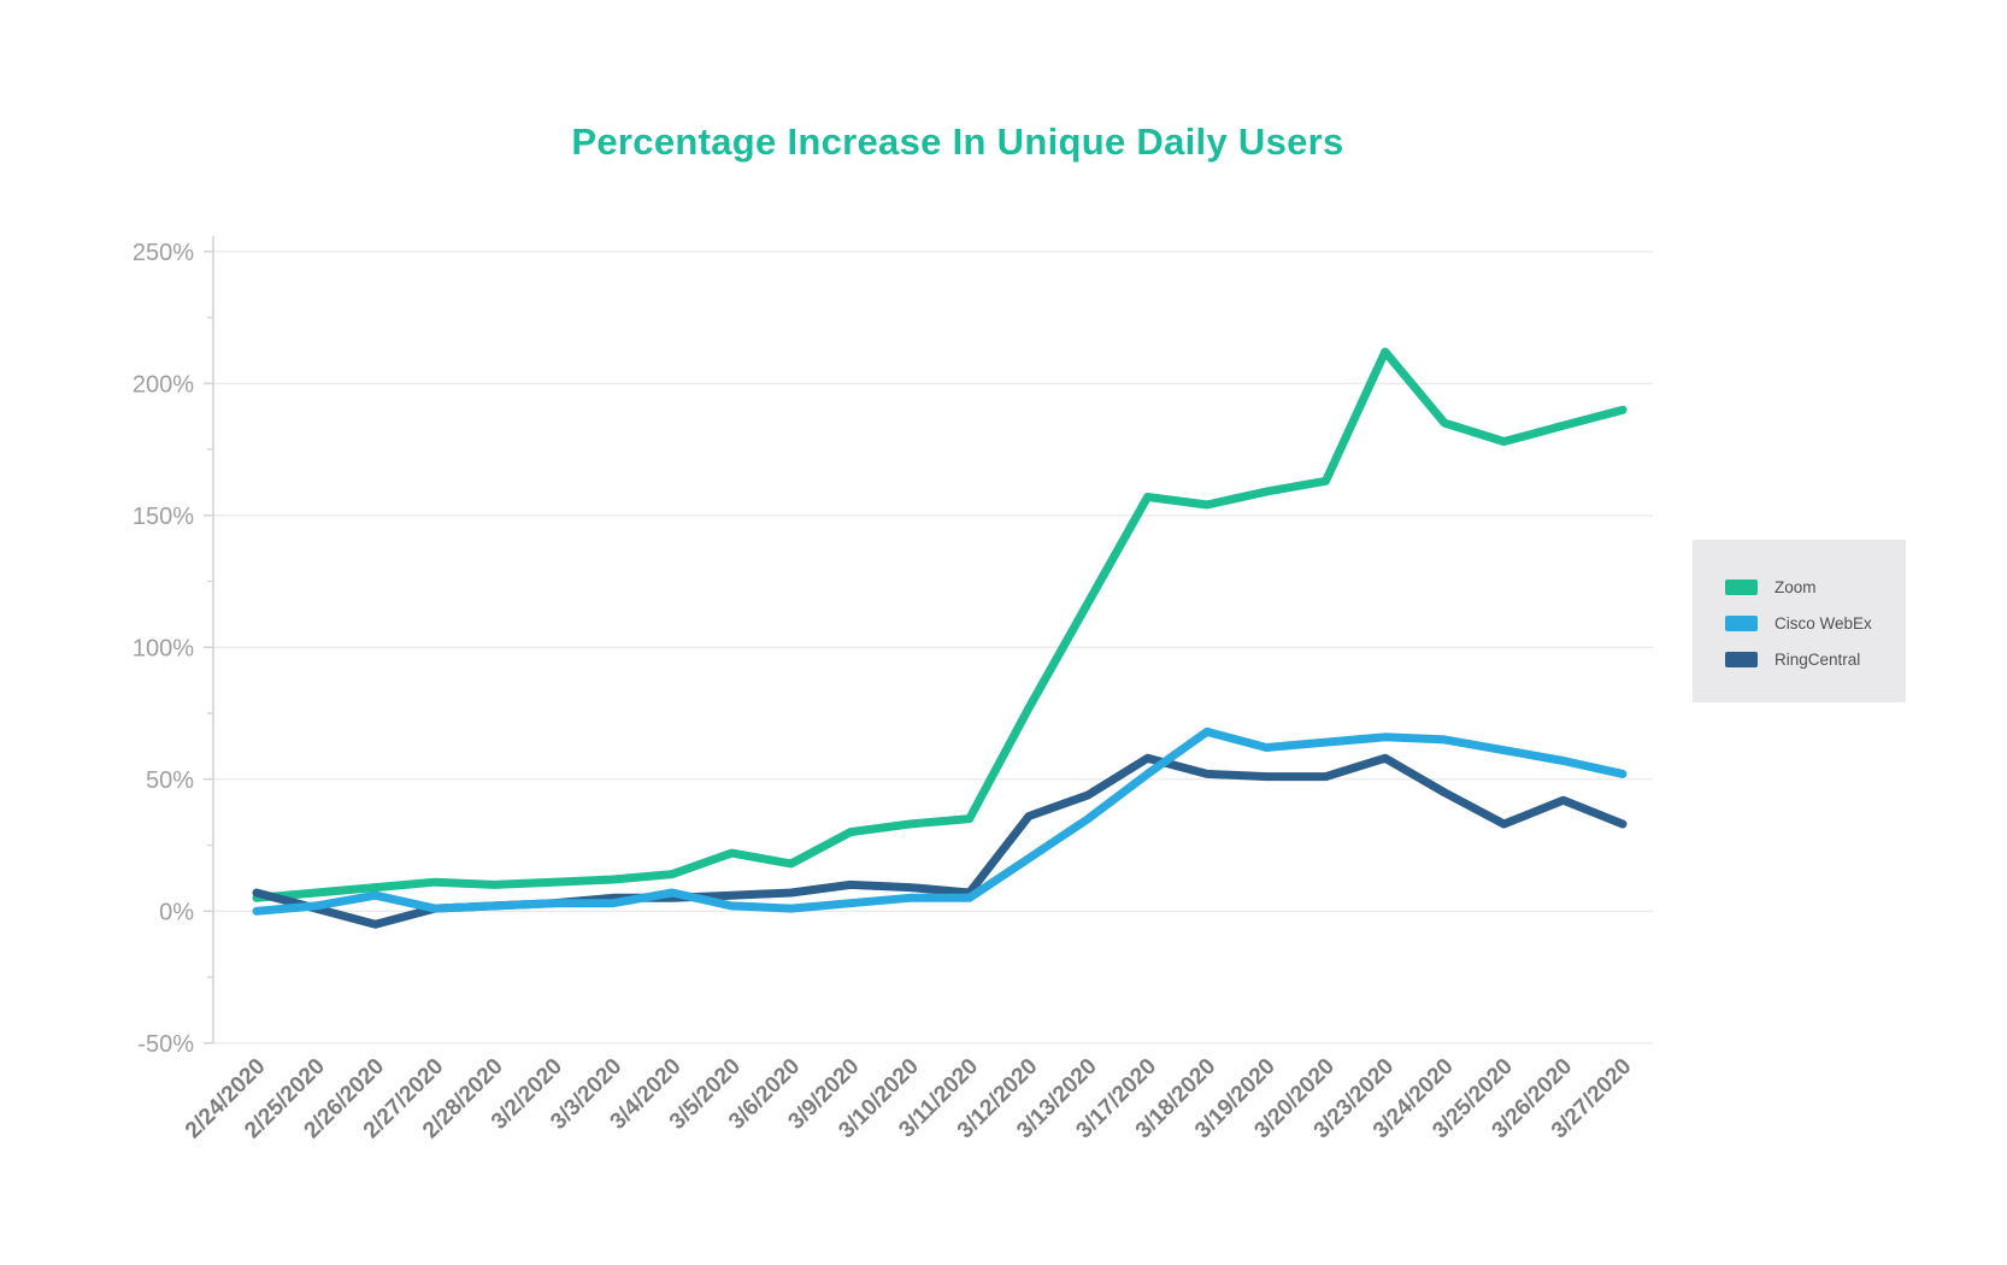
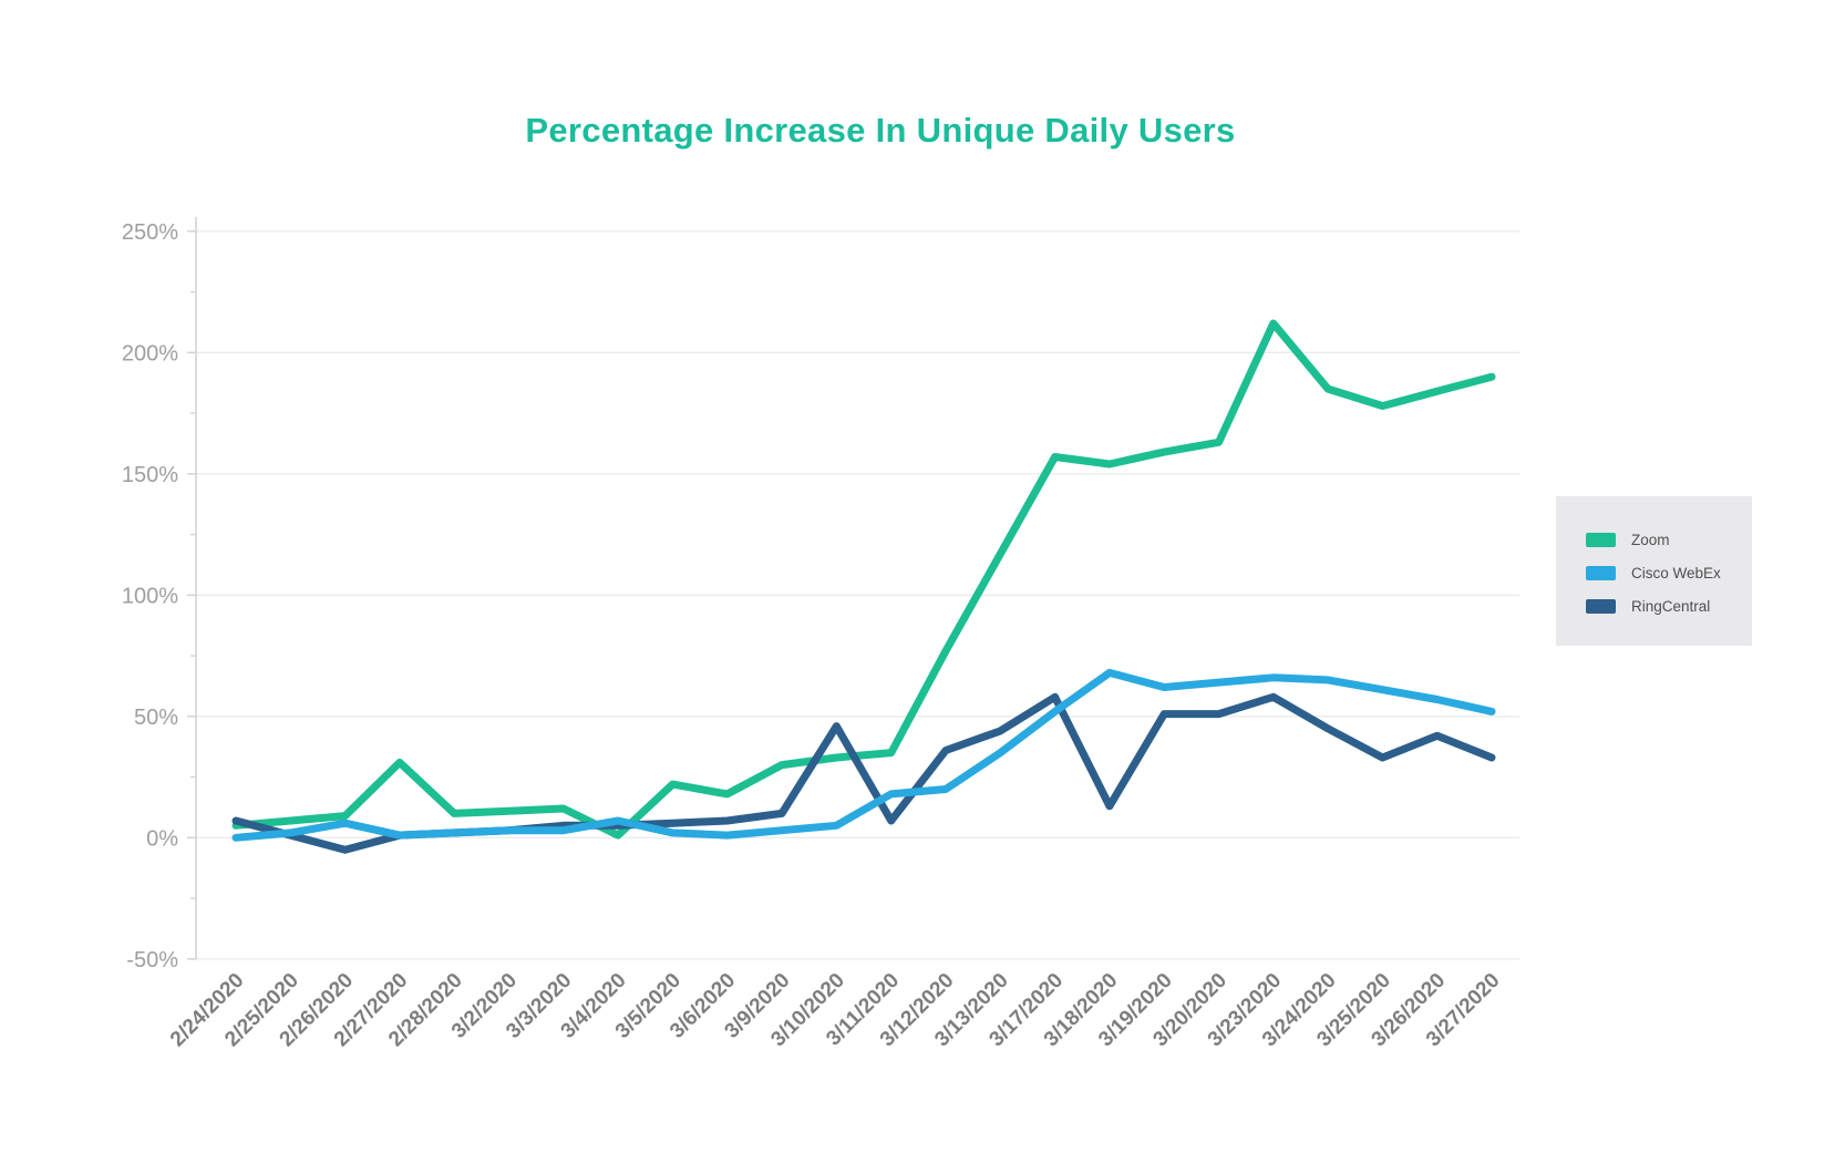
Zoom/2/27/2020: 11% -> 31%
Zoom/3/4/2020: 14% -> 1%
RingCentral/3/10/2020: 9% -> 46%
Cisco WebEx/3/11/2020: 5% -> 18%
RingCentral/3/18/2020: 52% -> 13%
